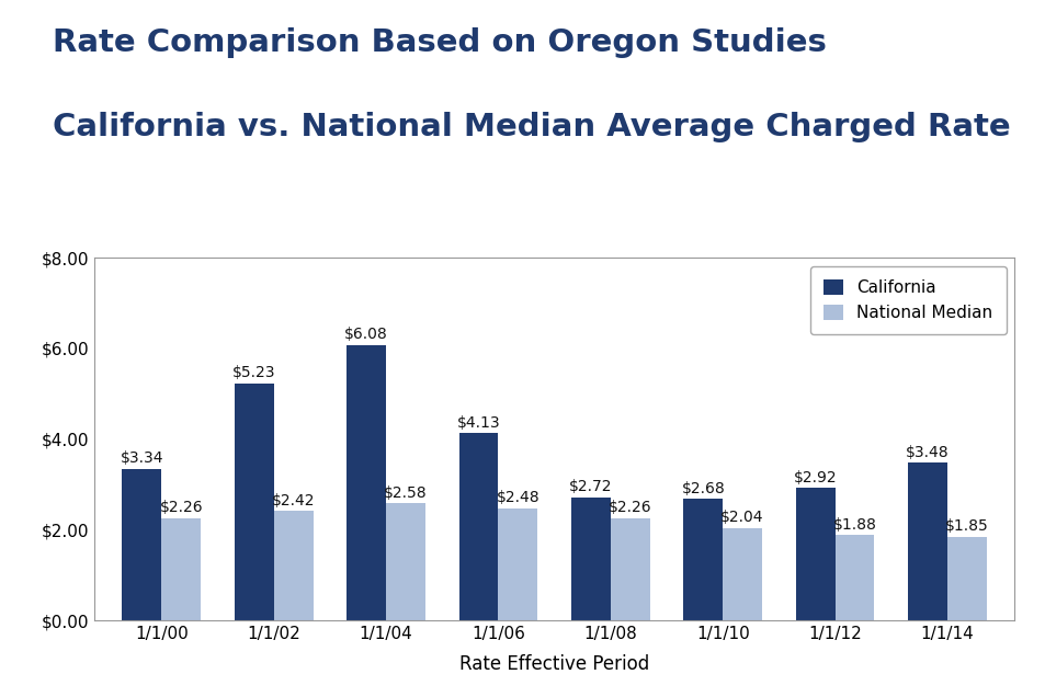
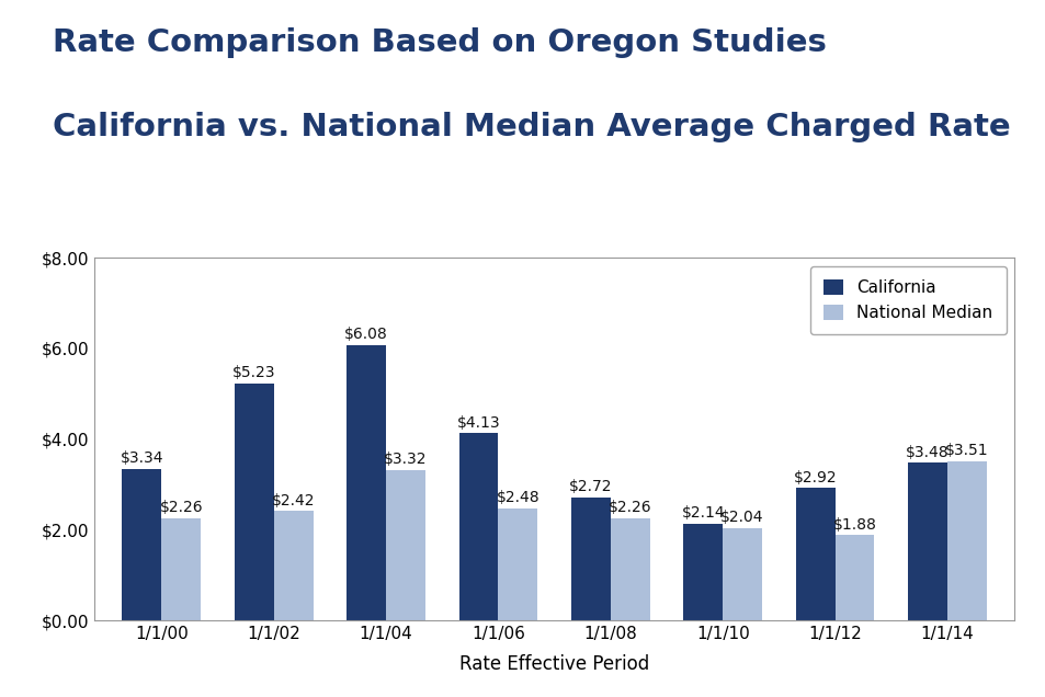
National Median/1/1/04: $2.58 -> $3.32
California/1/1/10: $2.68 -> $2.14
National Median/1/1/14: $1.85 -> $3.51
